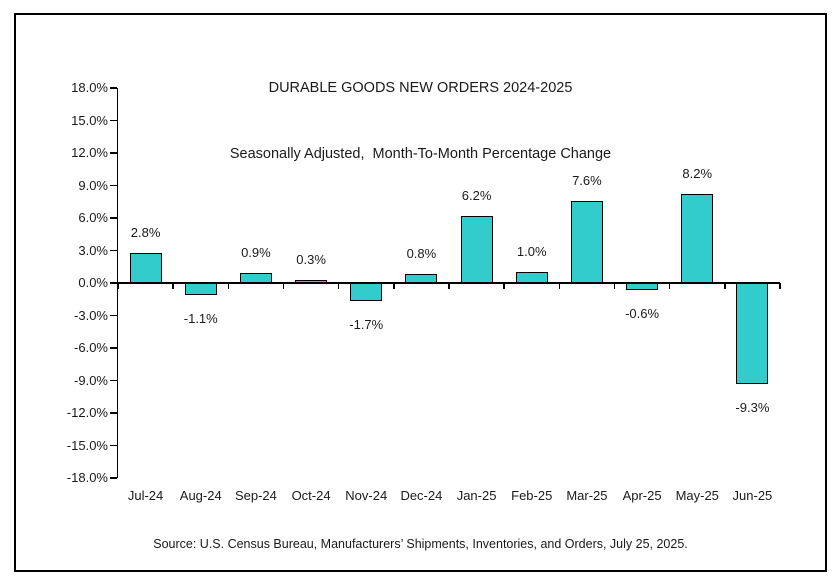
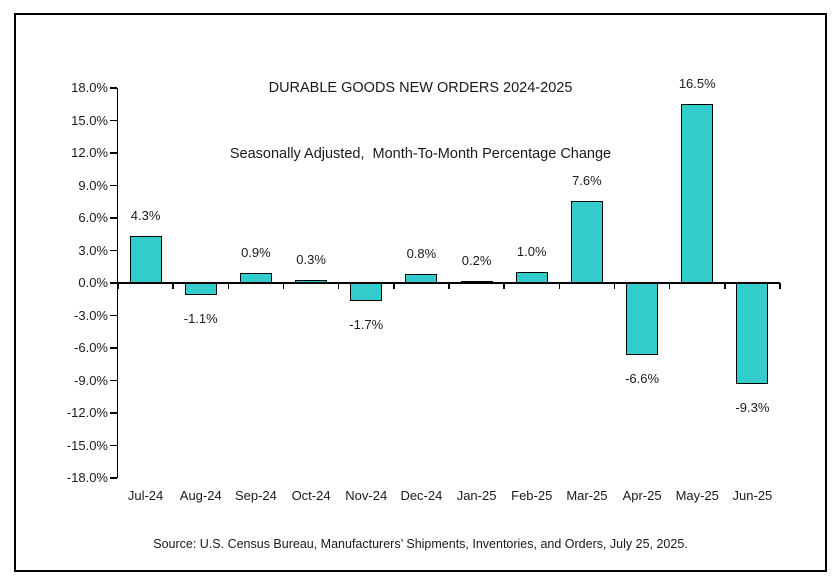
Jul-24: 2.8% -> 4.3%
Jan-25: 6.2% -> 0.2%
Apr-25: -0.6% -> -6.6%
May-25: 8.2% -> 16.5%
